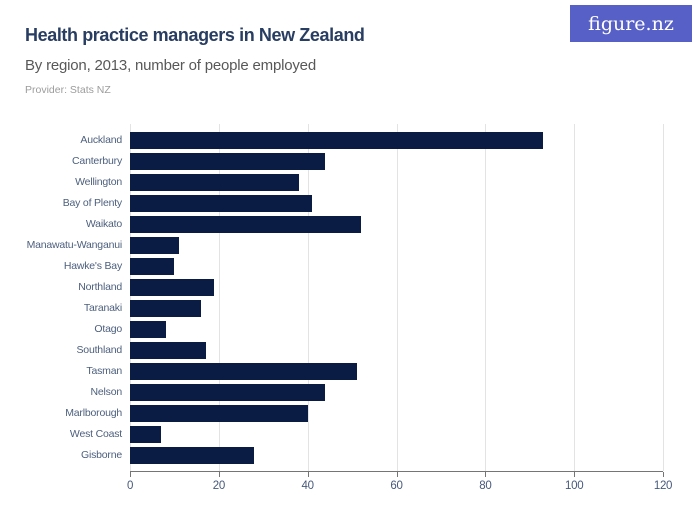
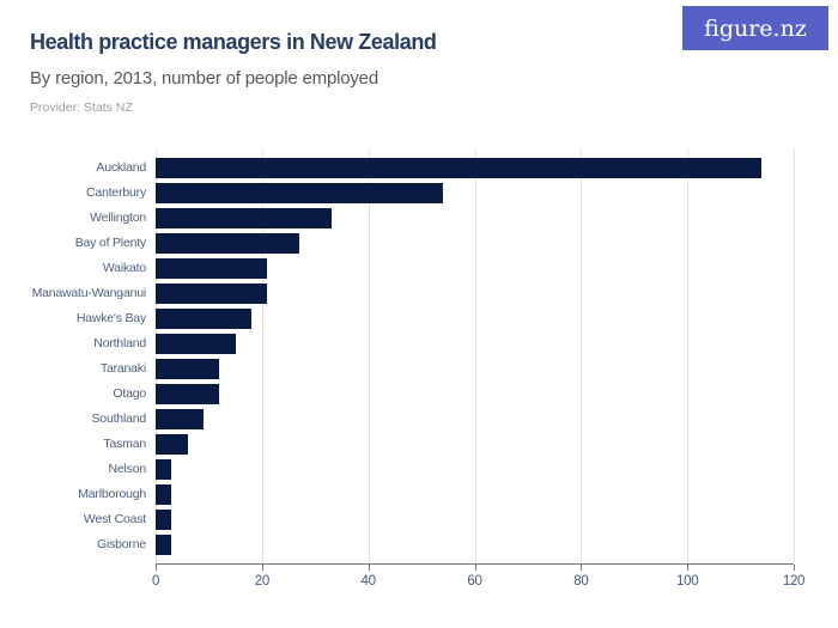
Auckland: 93 -> 114
Canterbury: 44 -> 54
Wellington: 38 -> 33
Bay of Plenty: 41 -> 27
Waikato: 52 -> 21
Manawatu-Wanganui: 11 -> 21
Hawke's Bay: 10 -> 18
Northland: 19 -> 15
Taranaki: 16 -> 12
Otago: 8 -> 12
Southland: 17 -> 9
Tasman: 51 -> 6
Nelson: 44 -> 3
Marlborough: 40 -> 3
West Coast: 7 -> 3
Gisborne: 28 -> 3
